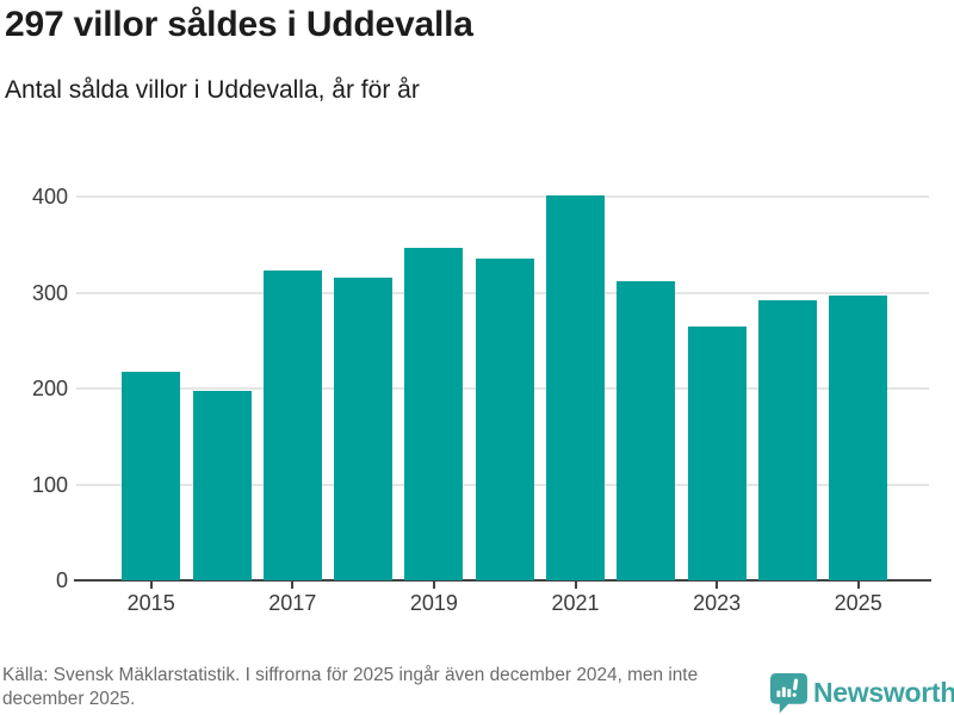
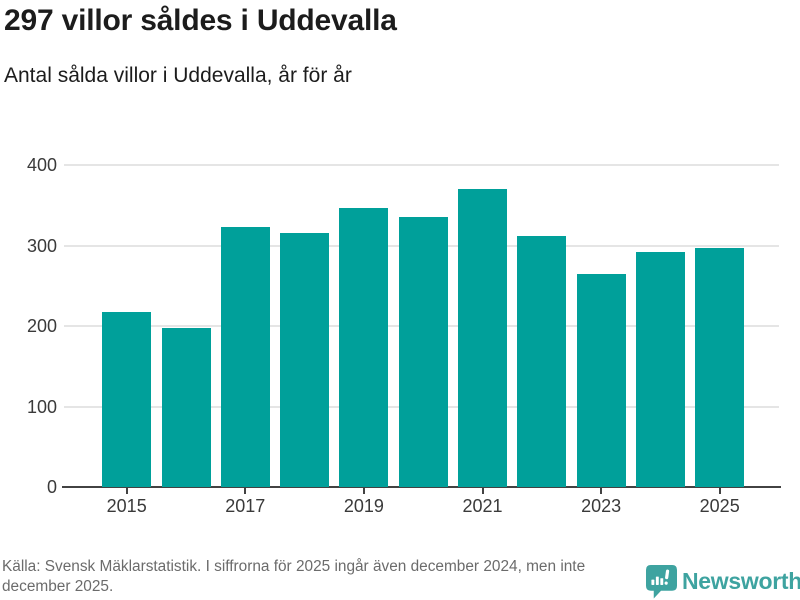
2021: 400 -> 370
